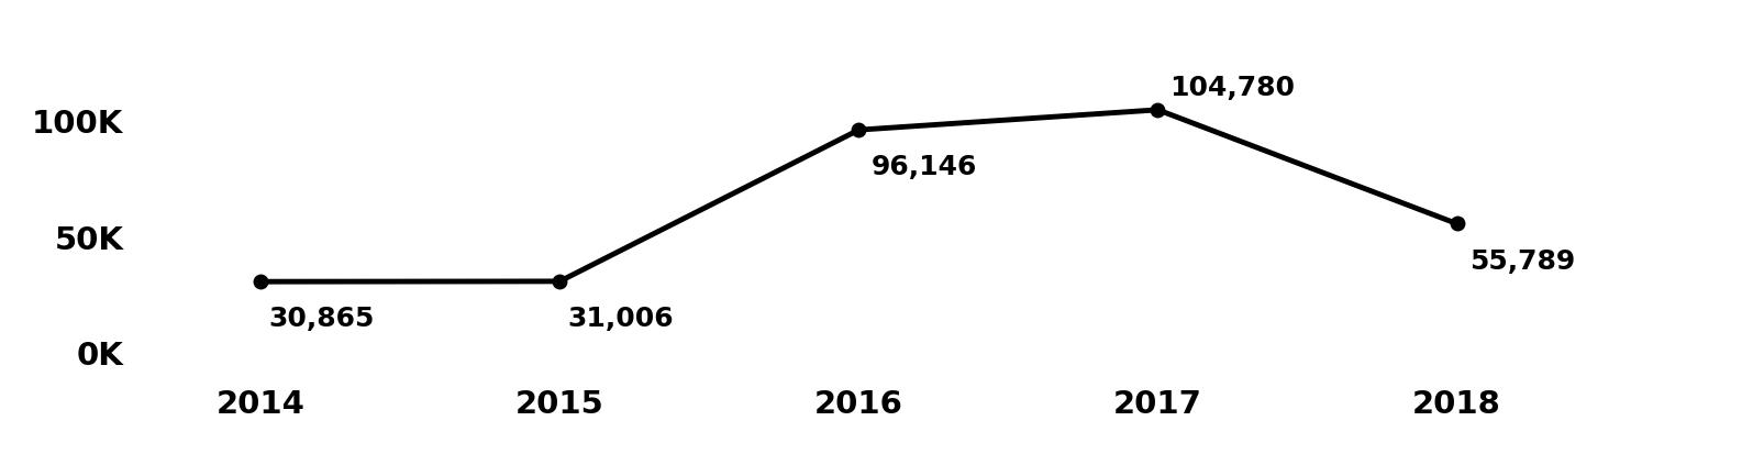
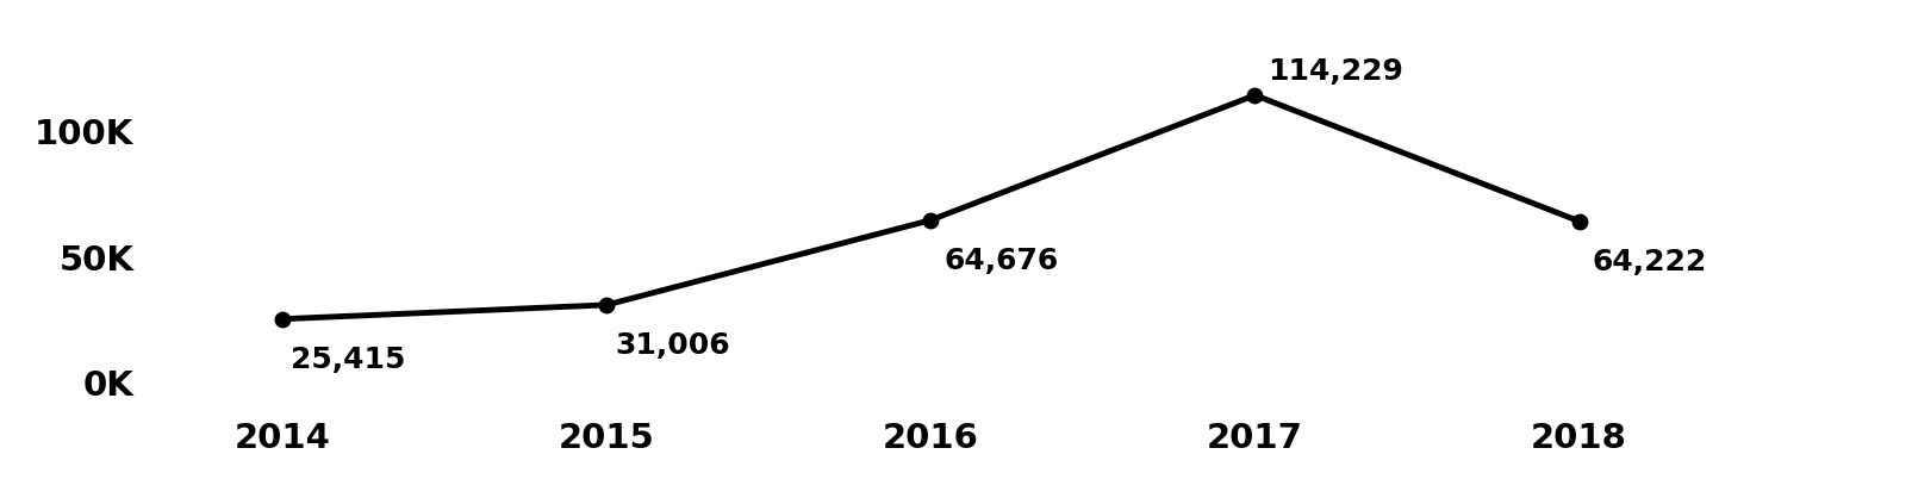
2014: 30,865 -> 25,415
2016: 96,146 -> 64,676
2017: 104,780 -> 114,229
2018: 55,789 -> 64,222
